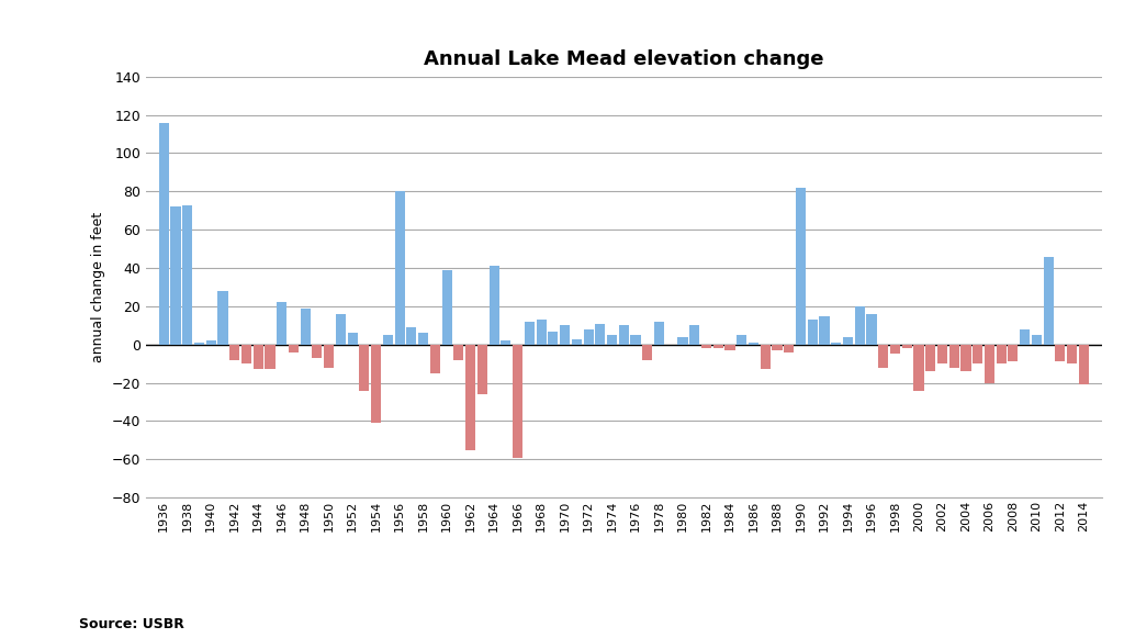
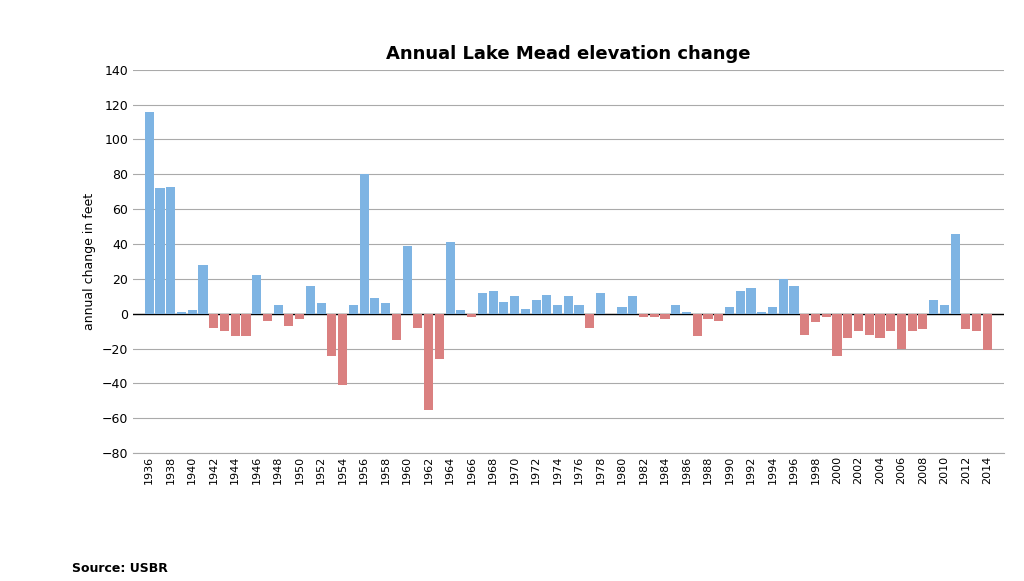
1948: 19 -> 5
1950: -12 -> -3
1966: -59 -> -2
1990: 82 -> 4
